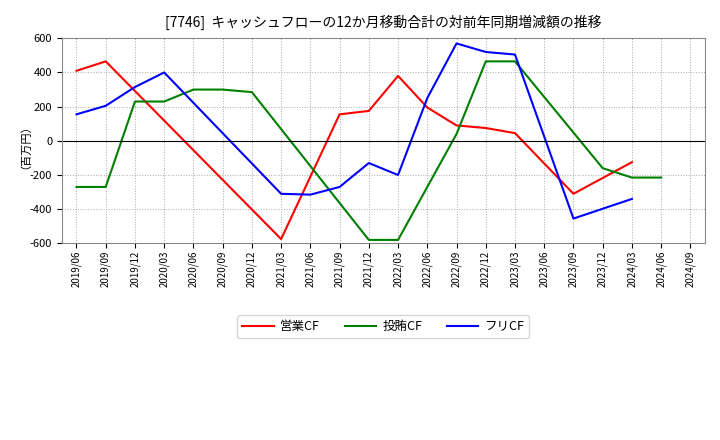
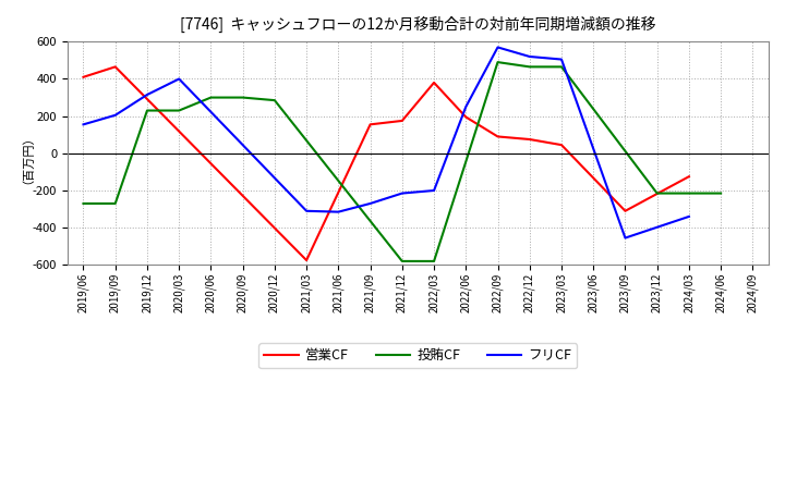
フリCF/2021/12: -130 -> -220
投賄CF/2022/09: 40 -> 490
投賄CF/2023/12: -160 -> -220
